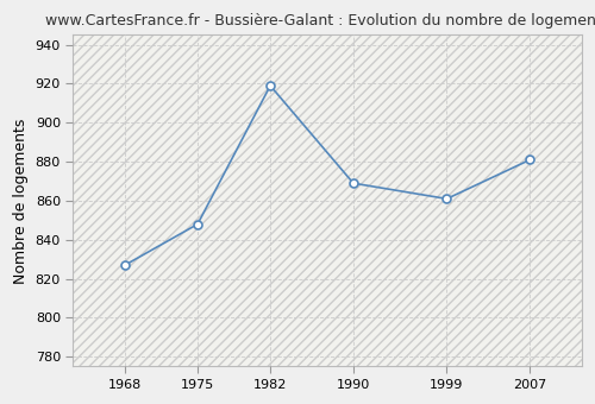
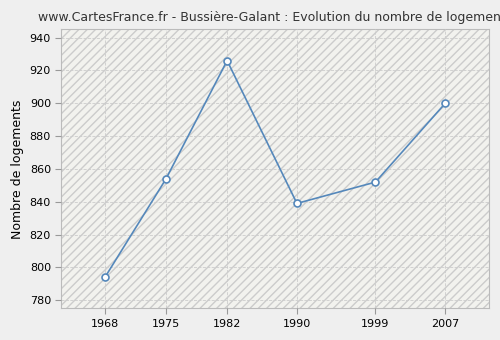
1968: 827 -> 794
1975: 848 -> 854
1982: 919 -> 926
1990: 869 -> 839
1999: 861 -> 852
2007: 881 -> 900
